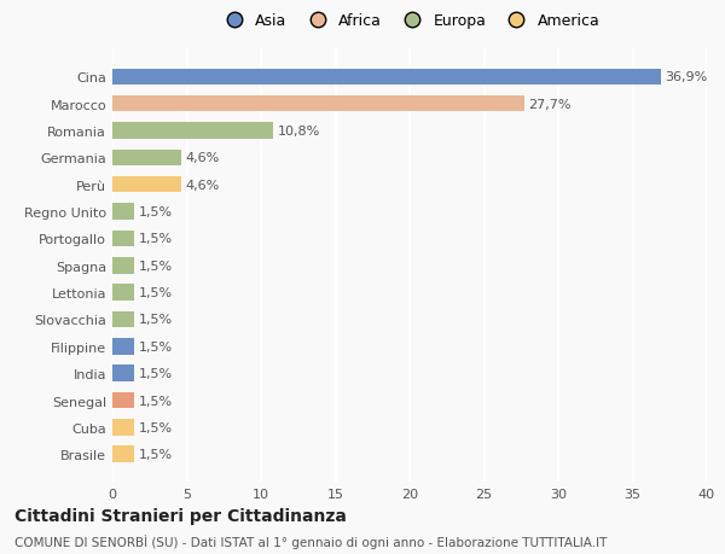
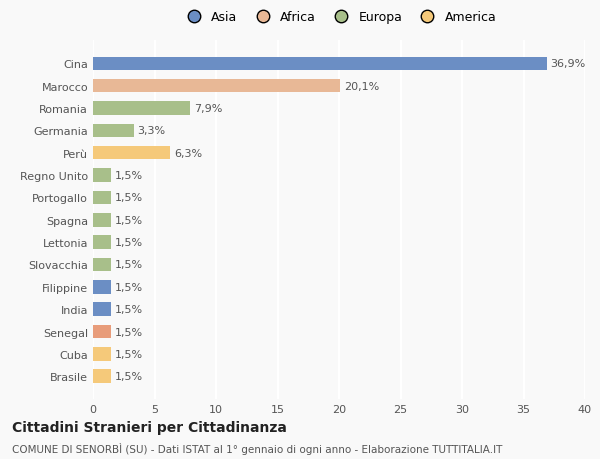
Marocco: 27,7% -> 20,1%
Romania: 10,8% -> 7,9%
Germania: 4,6% -> 3,3%
Perù: 4,6% -> 6,3%
